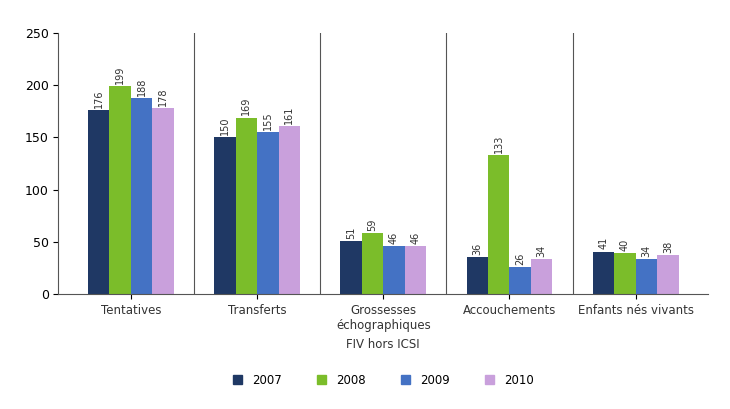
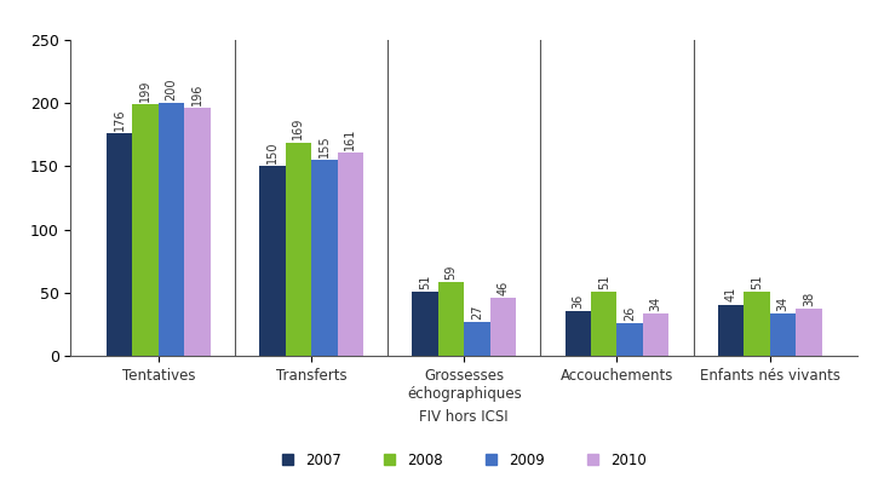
2009/Tentatives: 188 -> 200
2010/Tentatives: 178 -> 196
2009/Grossesses échographiques: 46 -> 27
2008/Accouchements: 133 -> 51
2008/Enfants nés vivants: 40 -> 51
